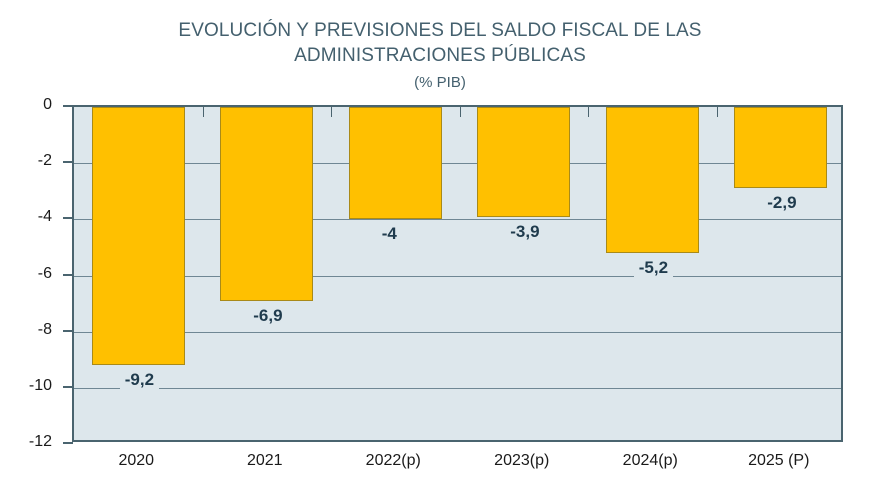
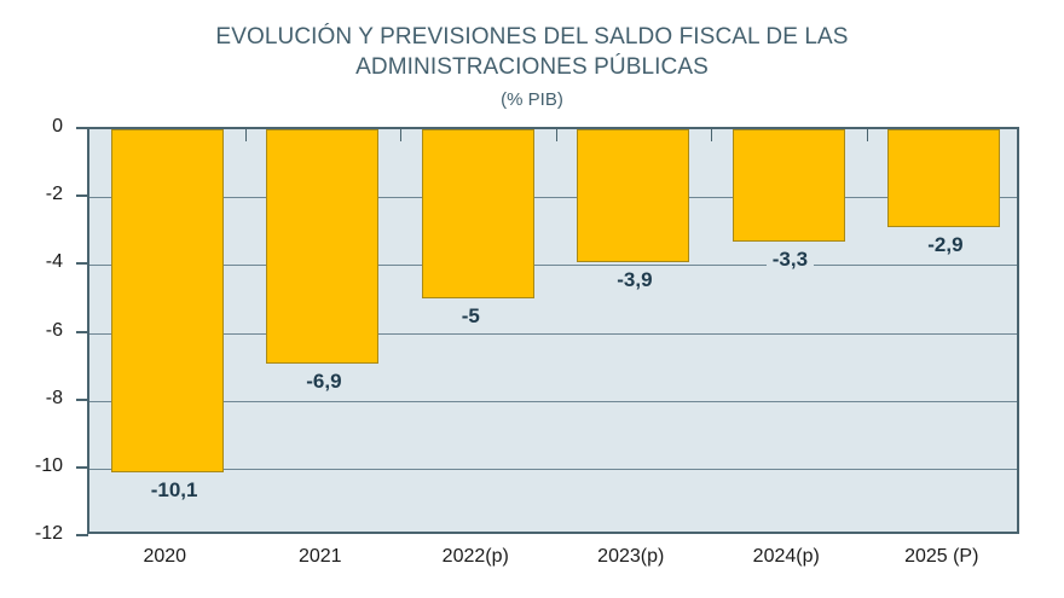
2020: -9,2 -> -10,1
2022(p): -4 -> -5
2024(p): -5,2 -> -3,3
